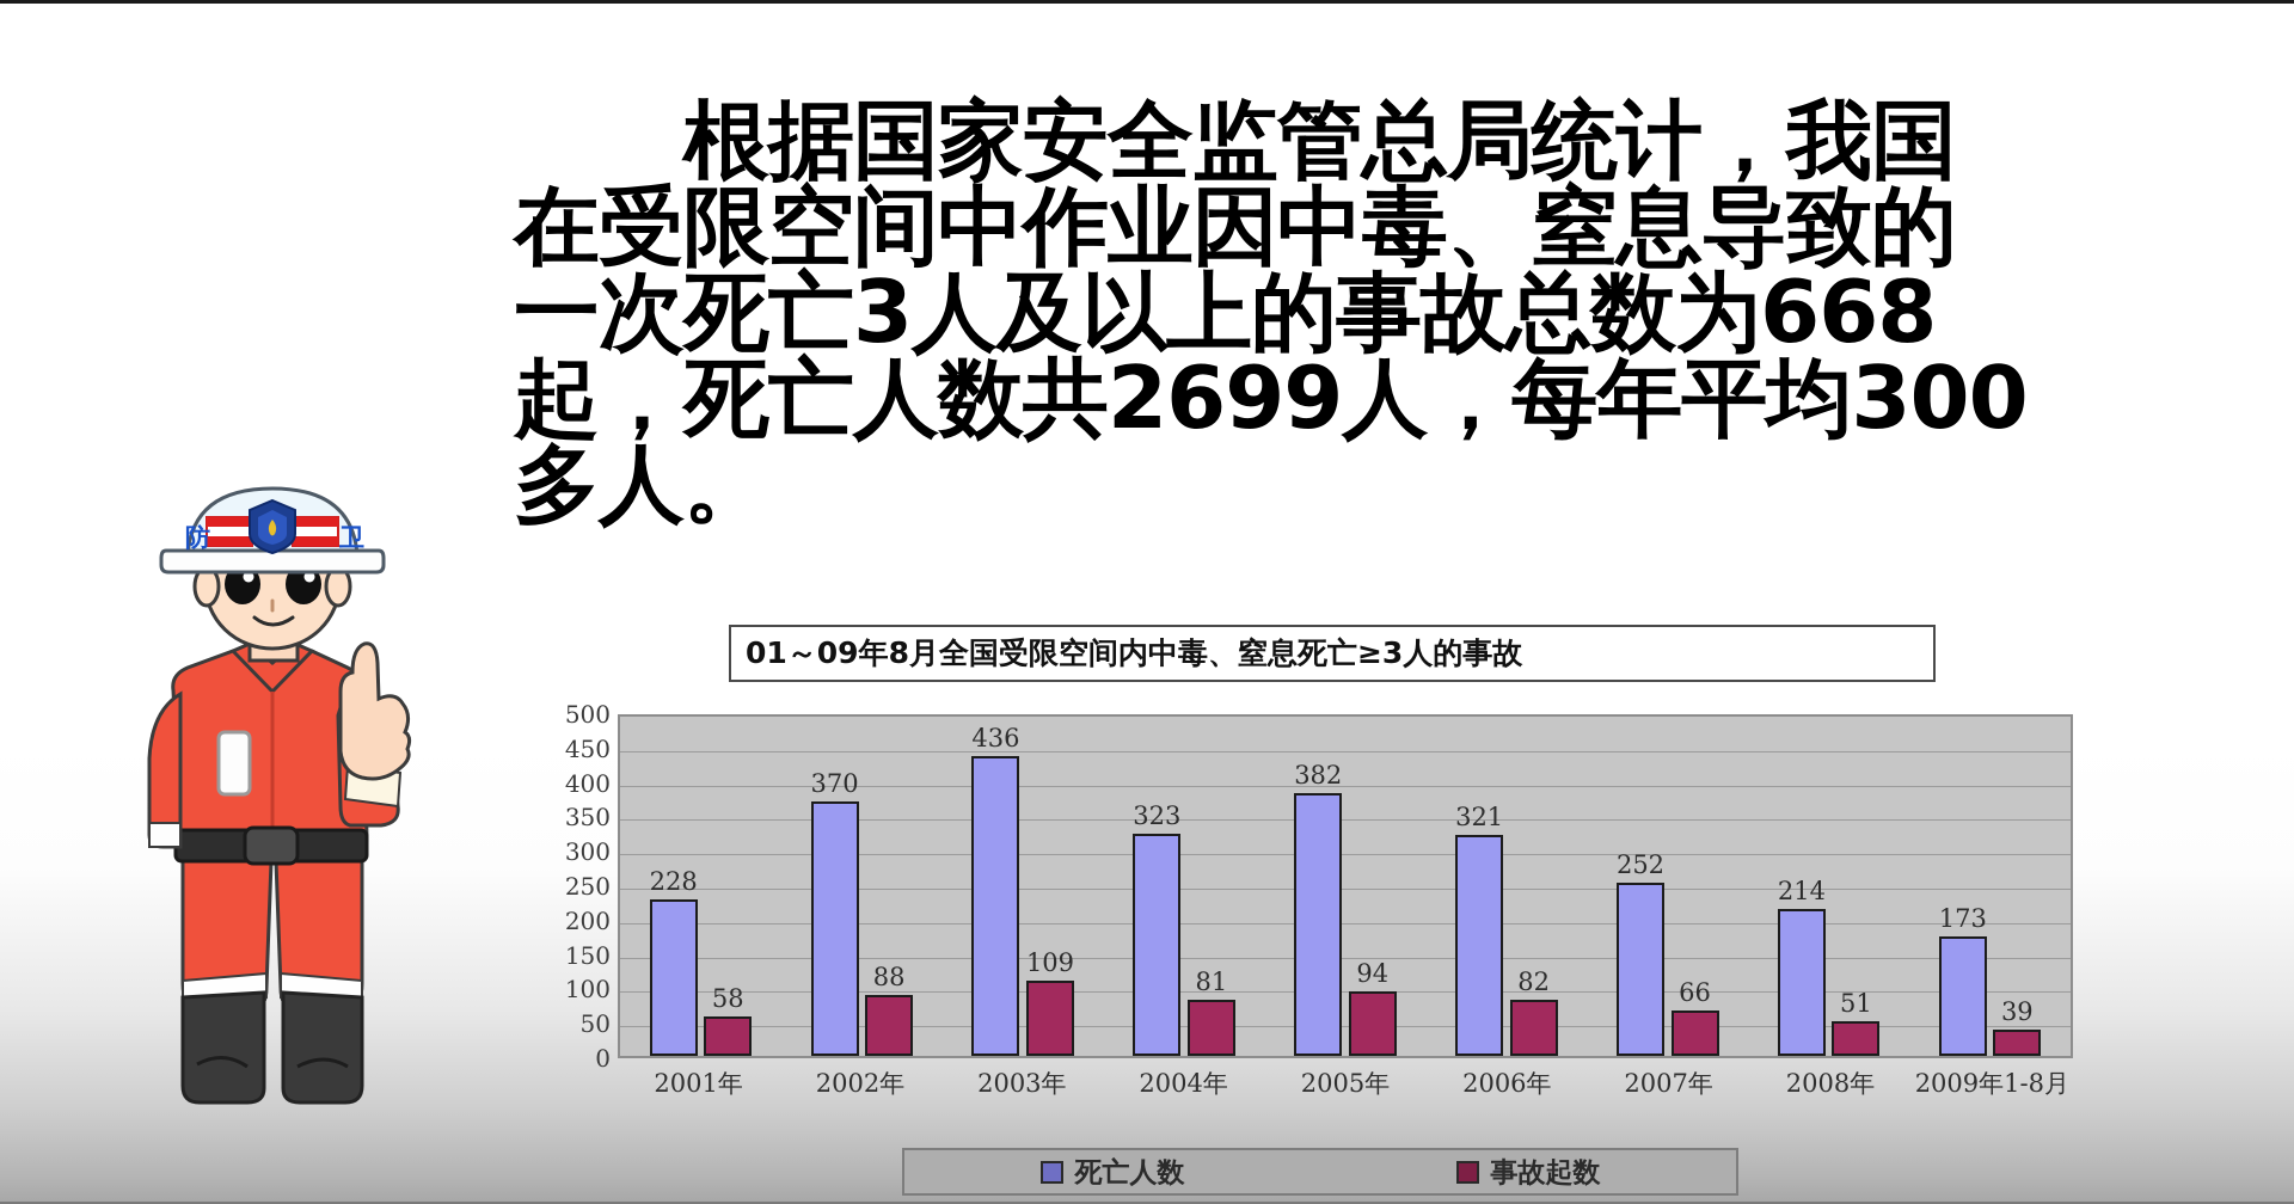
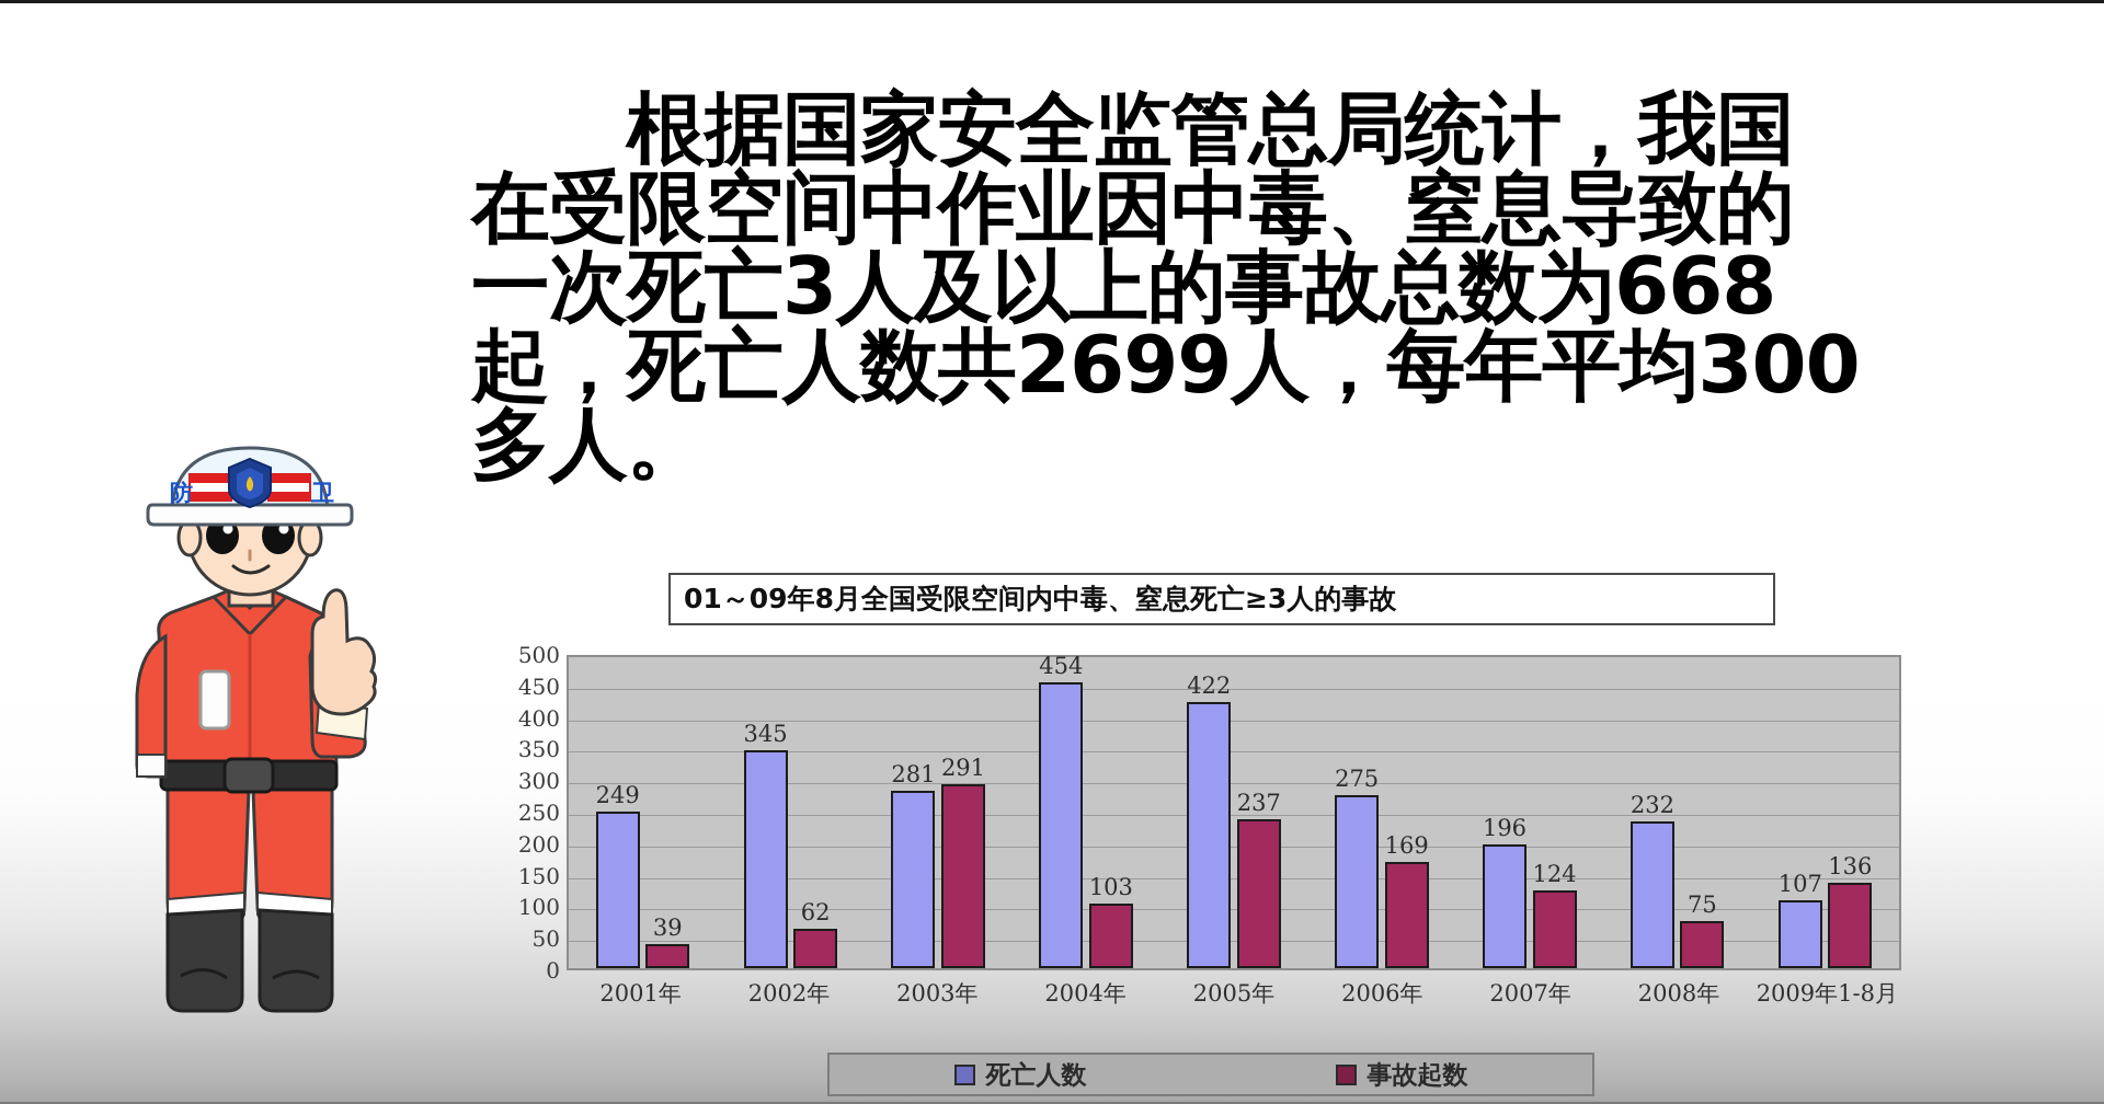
死亡人数/2001年: 228 -> 249
事故起数/2001年: 58 -> 39
死亡人数/2002年: 370 -> 345
事故起数/2002年: 88 -> 62
死亡人数/2003年: 436 -> 281
事故起数/2003年: 109 -> 291
死亡人数/2004年: 323 -> 454
事故起数/2004年: 81 -> 103
死亡人数/2005年: 382 -> 422
事故起数/2005年: 94 -> 237
死亡人数/2006年: 321 -> 275
事故起数/2006年: 82 -> 169
死亡人数/2007年: 252 -> 196
事故起数/2007年: 66 -> 124
死亡人数/2008年: 214 -> 232
事故起数/2008年: 51 -> 75
死亡人数/2009年1-8月: 173 -> 107
事故起数/2009年1-8月: 39 -> 136
